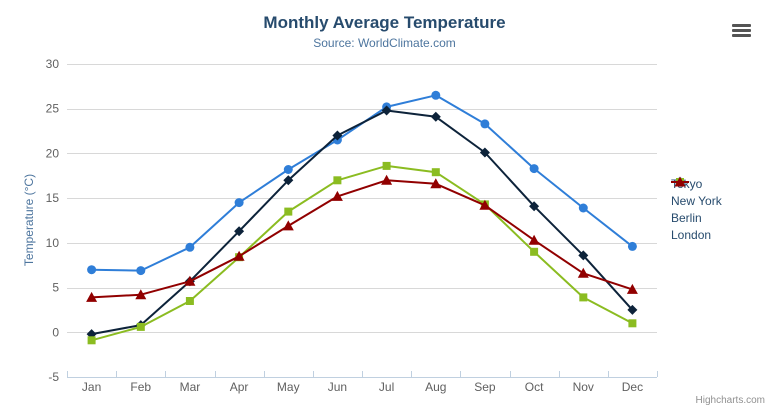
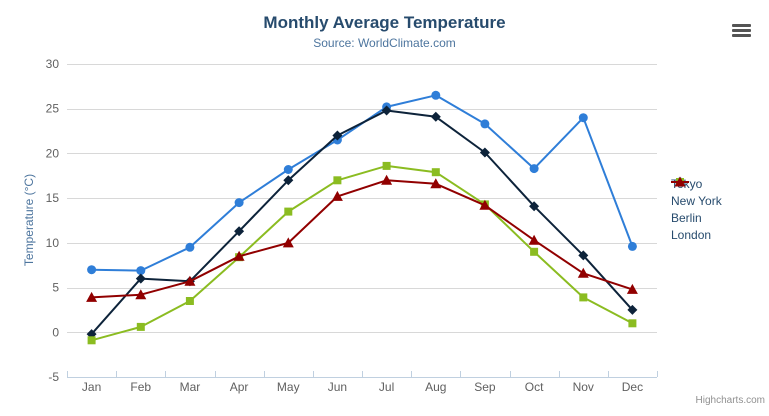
New York/Feb: 1 -> 6
London/May: 12 -> 10
Tokyo/Nov: 14 -> 24
